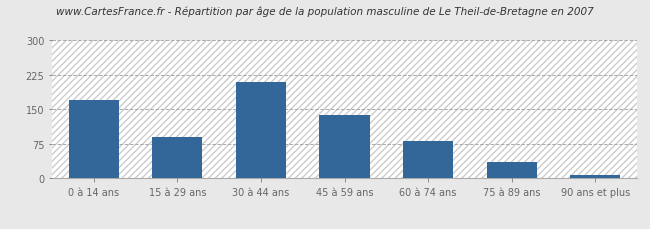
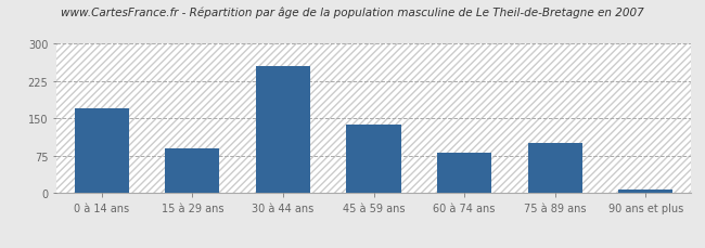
30 à 44 ans: 210 -> 255
75 à 89 ans: 35 -> 100
